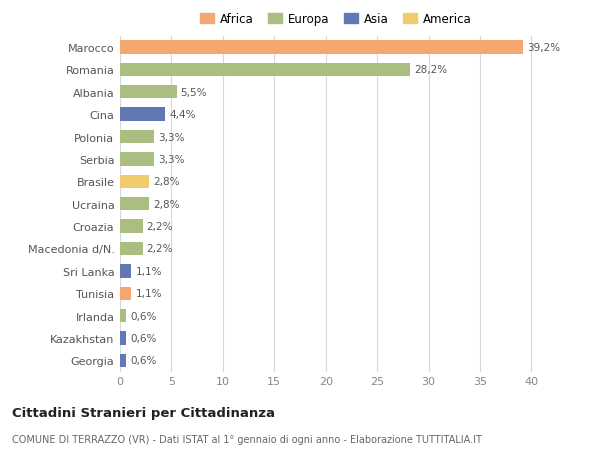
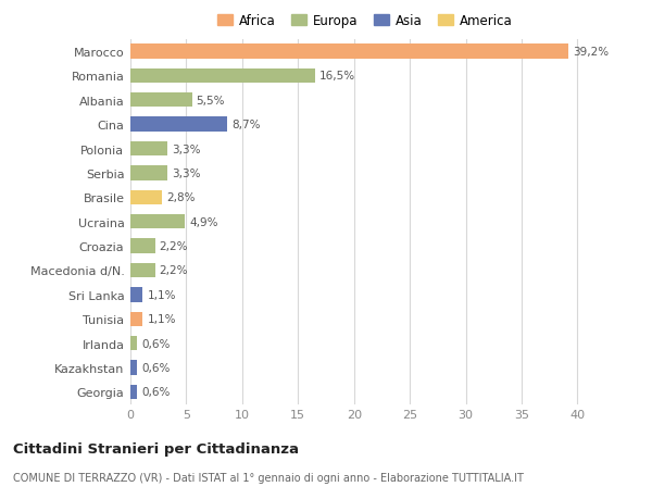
Romania: 28,2% -> 16,5%
Cina: 4,4% -> 8,7%
Ucraina: 2,8% -> 4,9%
